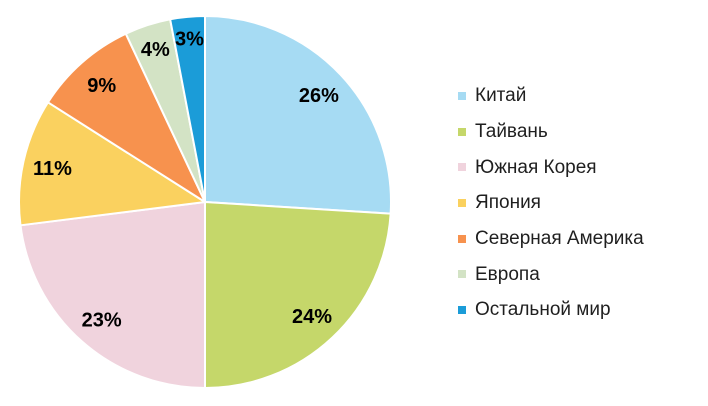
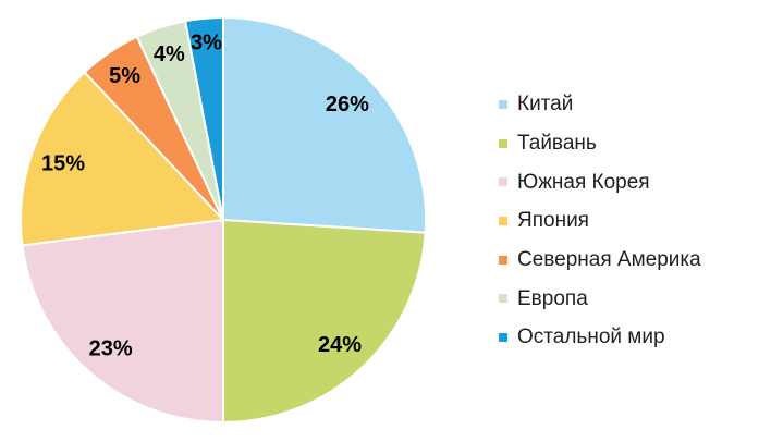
Япония: 11% -> 15%
Северная Америка: 9% -> 5%
